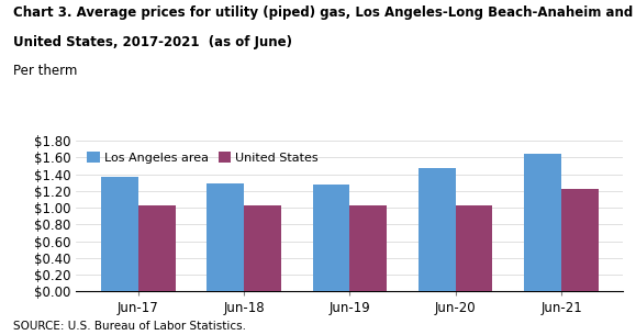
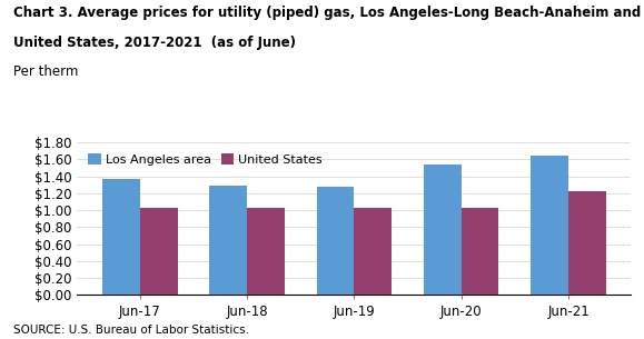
Los Angeles area/Jun-20: $1.47 -> $1.54
